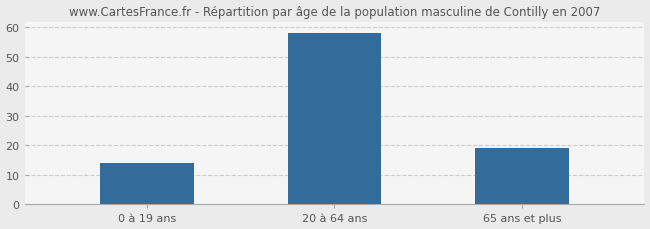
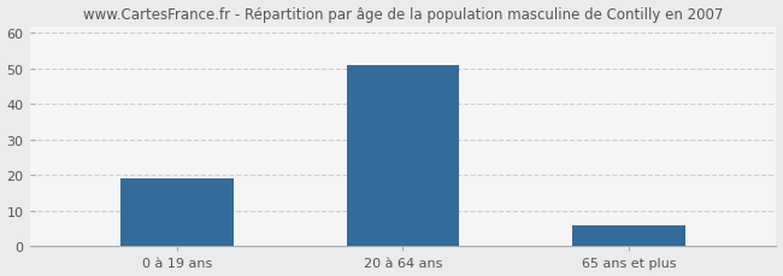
0 à 19 ans: 14 -> 19
20 à 64 ans: 58 -> 51
65 ans et plus: 19 -> 6
